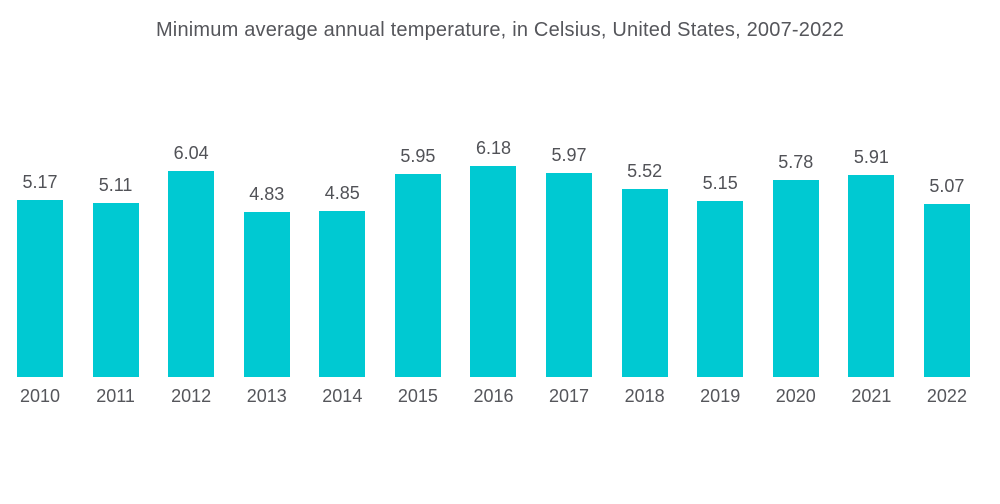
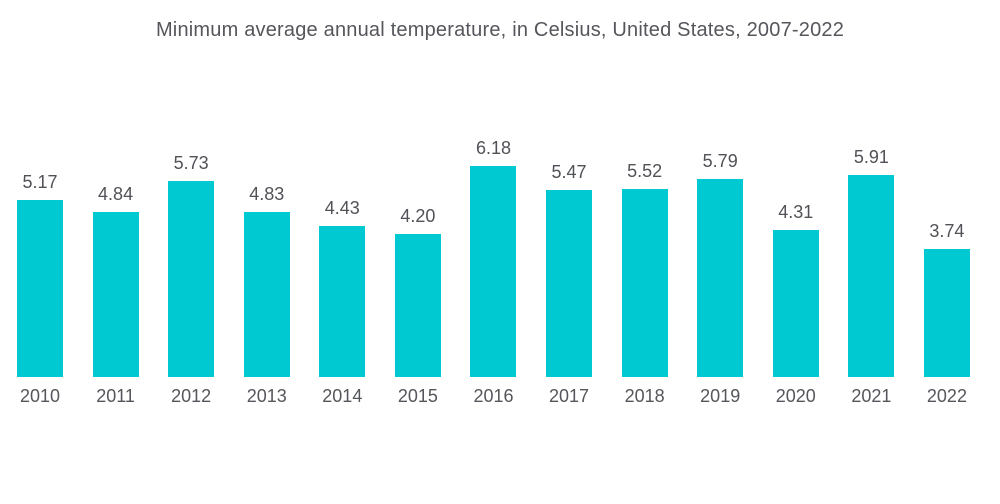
2011: 5.11 -> 4.84
2012: 6.04 -> 5.73
2014: 4.85 -> 4.43
2015: 5.95 -> 4.20
2017: 5.97 -> 5.47
2019: 5.15 -> 5.79
2020: 5.78 -> 4.31
2022: 5.07 -> 3.74
